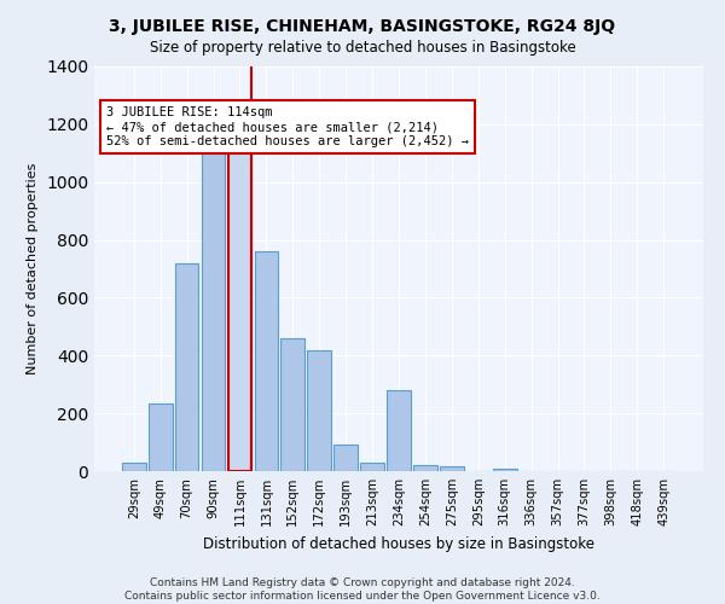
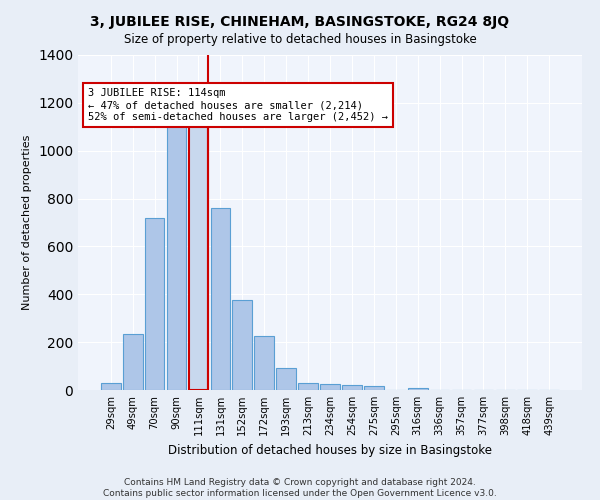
152sqm: 460 -> 375
172sqm: 420 -> 225
234sqm: 280 -> 25
